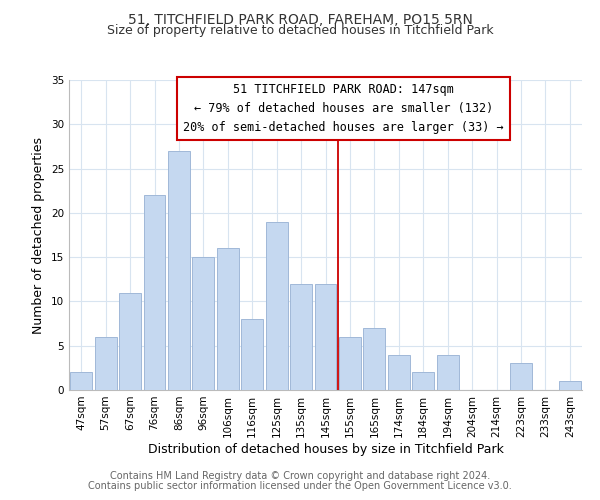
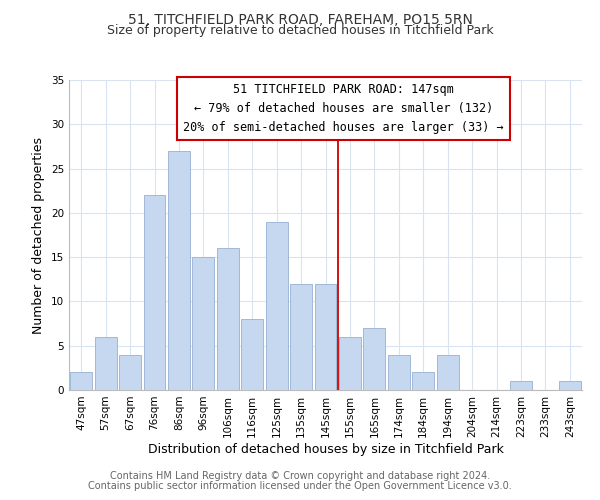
67sqm: 11 -> 4
223sqm: 3 -> 1
